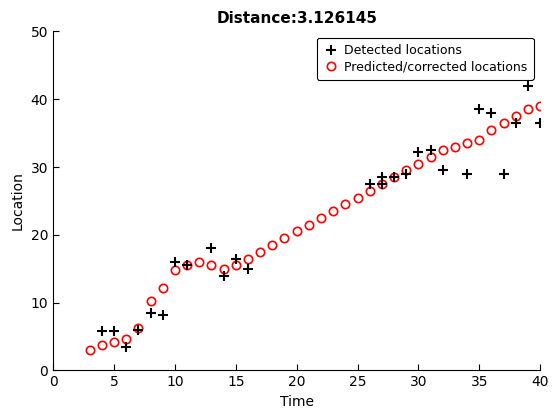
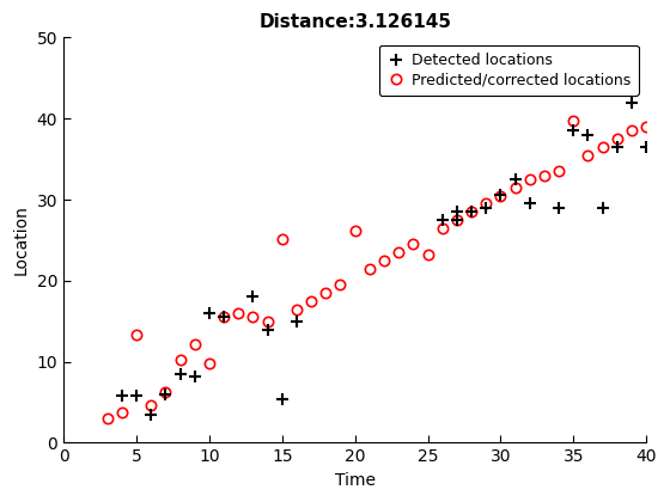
Predicted/corrected locations/5: 4.2 -> 13.4
Predicted/corrected locations/10: 14.8 -> 9.8
Detected locations/15: 16.5 -> 5.4
Predicted/corrected locations/15: 15.5 -> 25.2
Predicted/corrected locations/20: 20.5 -> 26.2
Predicted/corrected locations/25: 25.5 -> 23.2
Detected locations/30: 32.2 -> 30.6
Predicted/corrected locations/35: 34.0 -> 39.8
